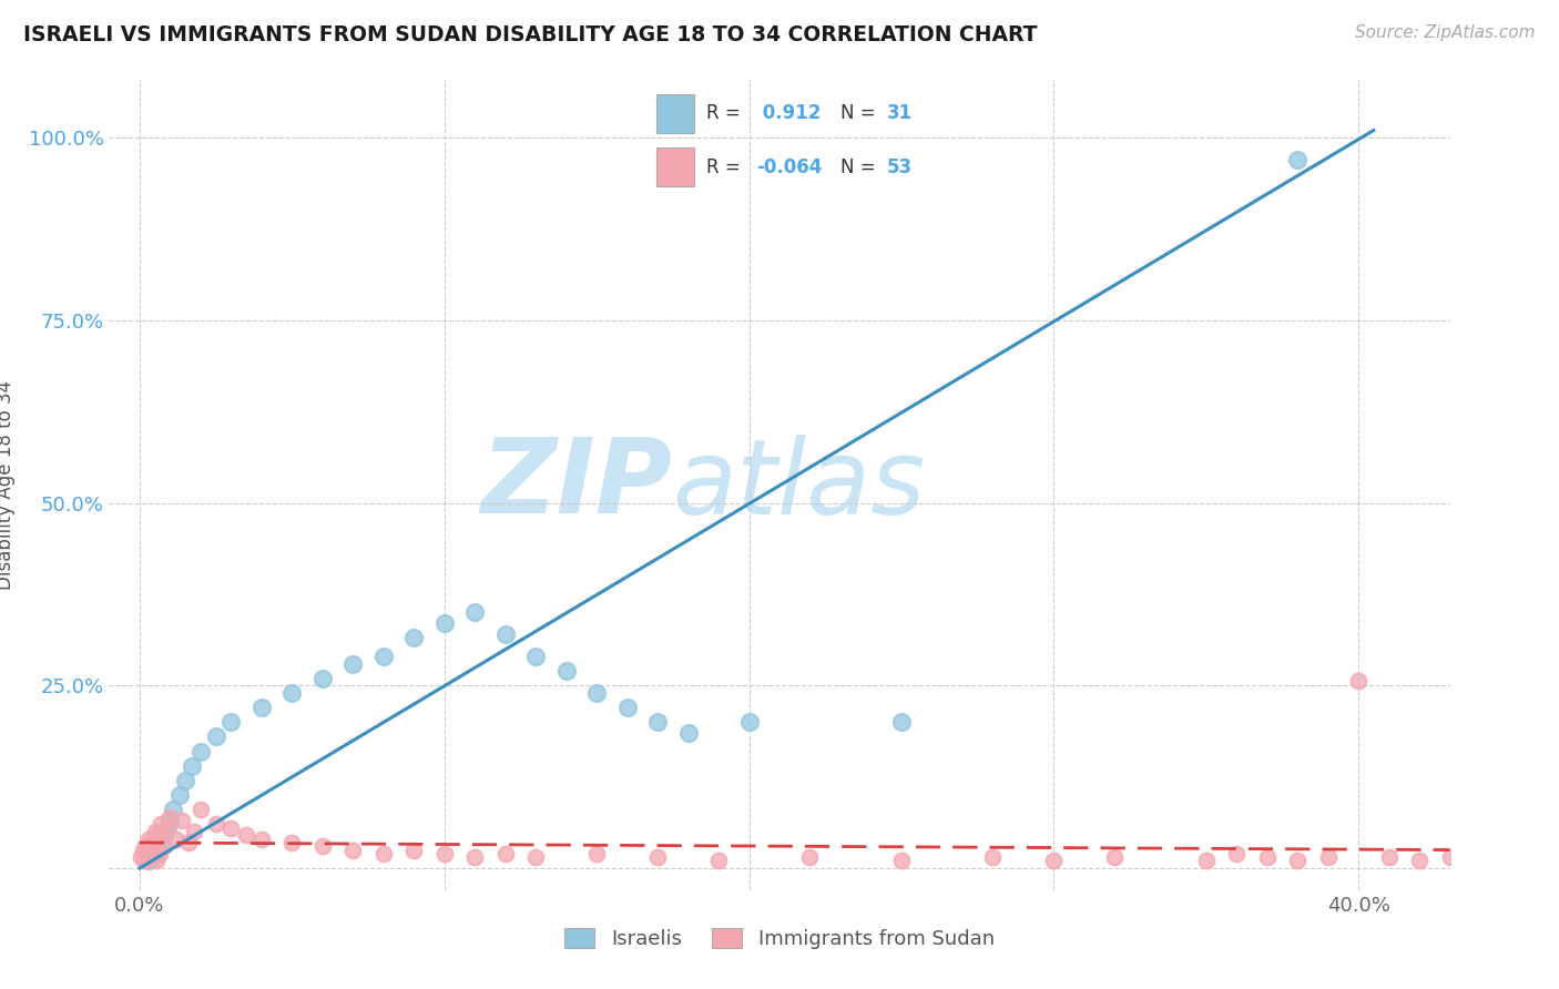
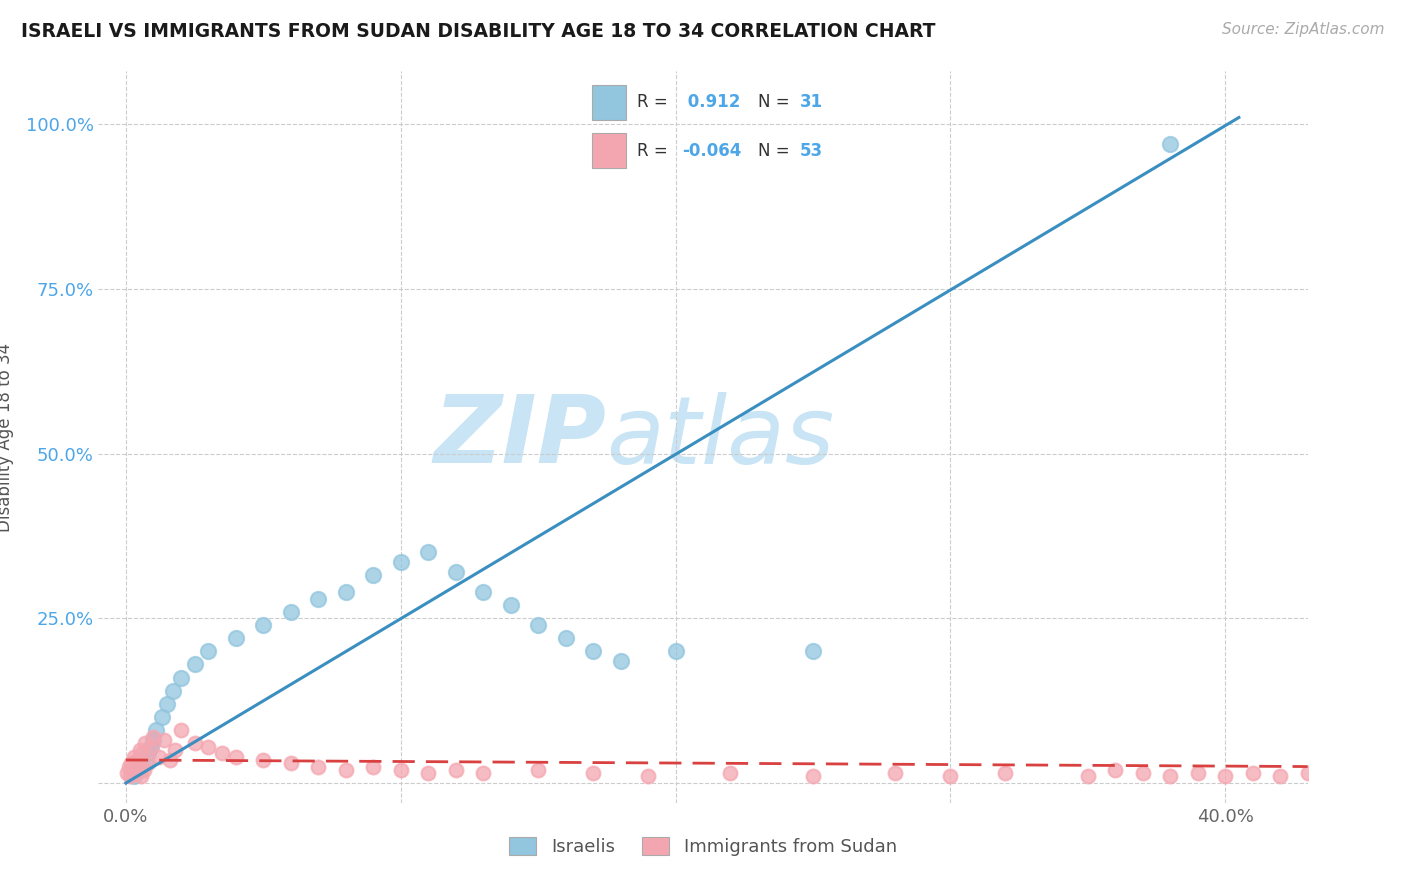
Immigrants from Sudan/40.0%: 25.6% -> 1.0%
